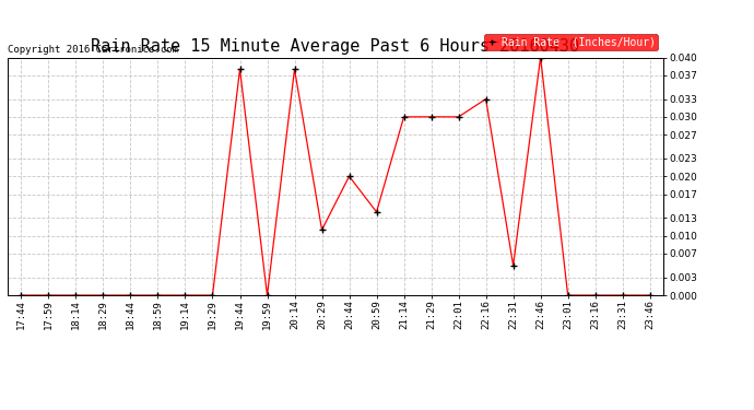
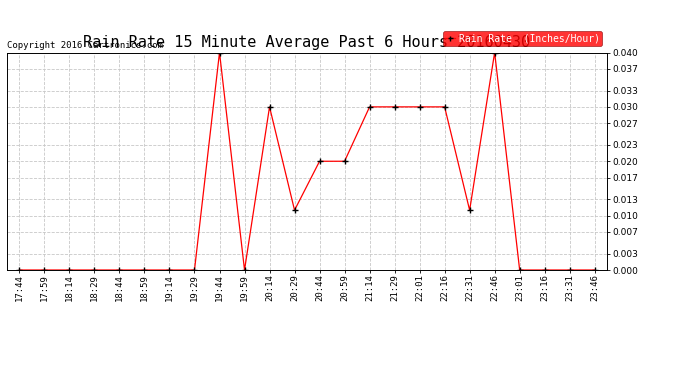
19:44: 0.038 -> 0.040
20:14: 0.038 -> 0.030
20:59: 0.014 -> 0.020
22:16: 0.033 -> 0.030
22:31: 0.005 -> 0.011
